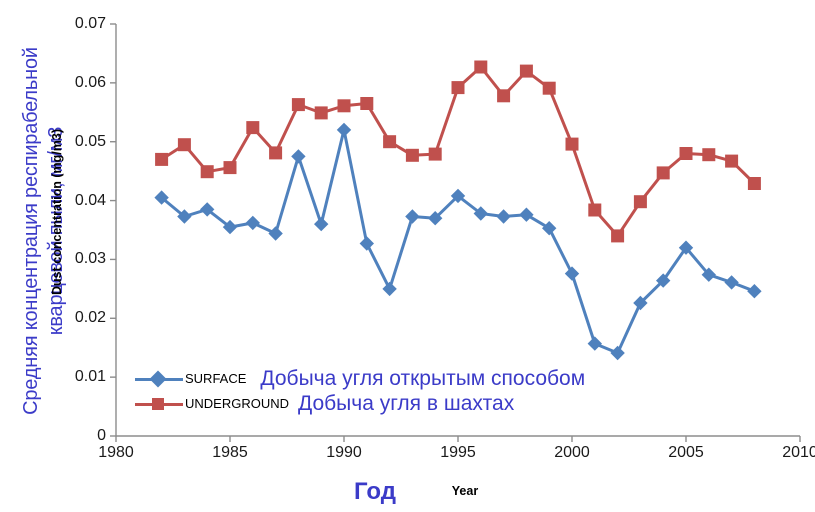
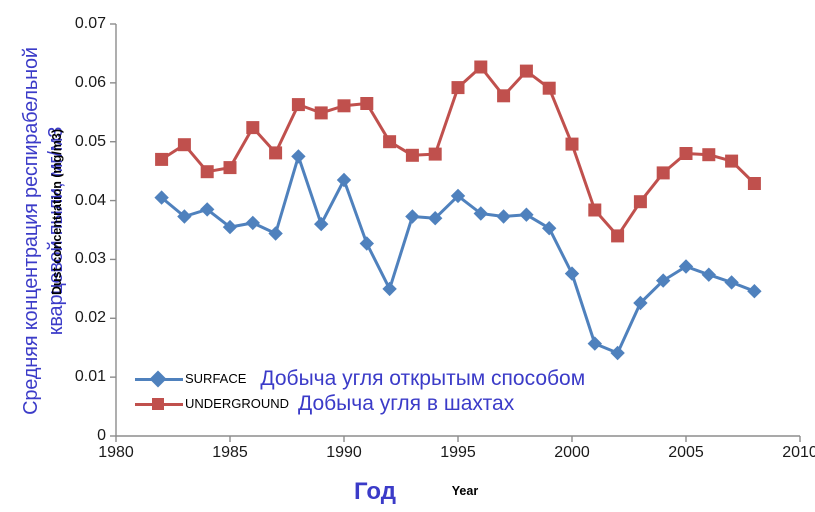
SURFACE/1990: 0.052 -> 0.043
SURFACE/2005: 0.032 -> 0.029
